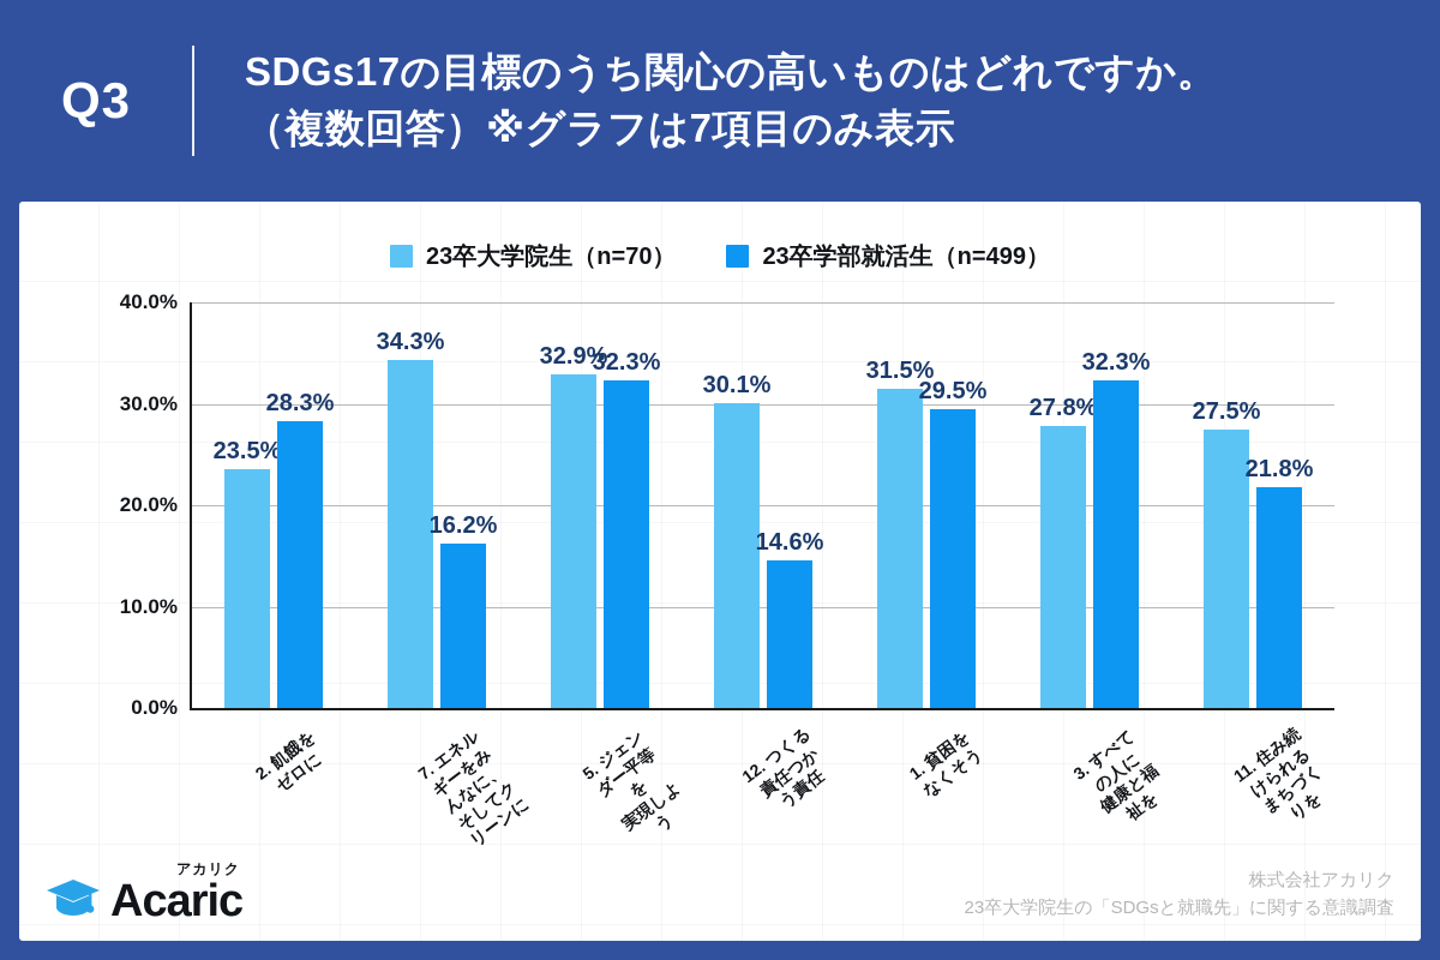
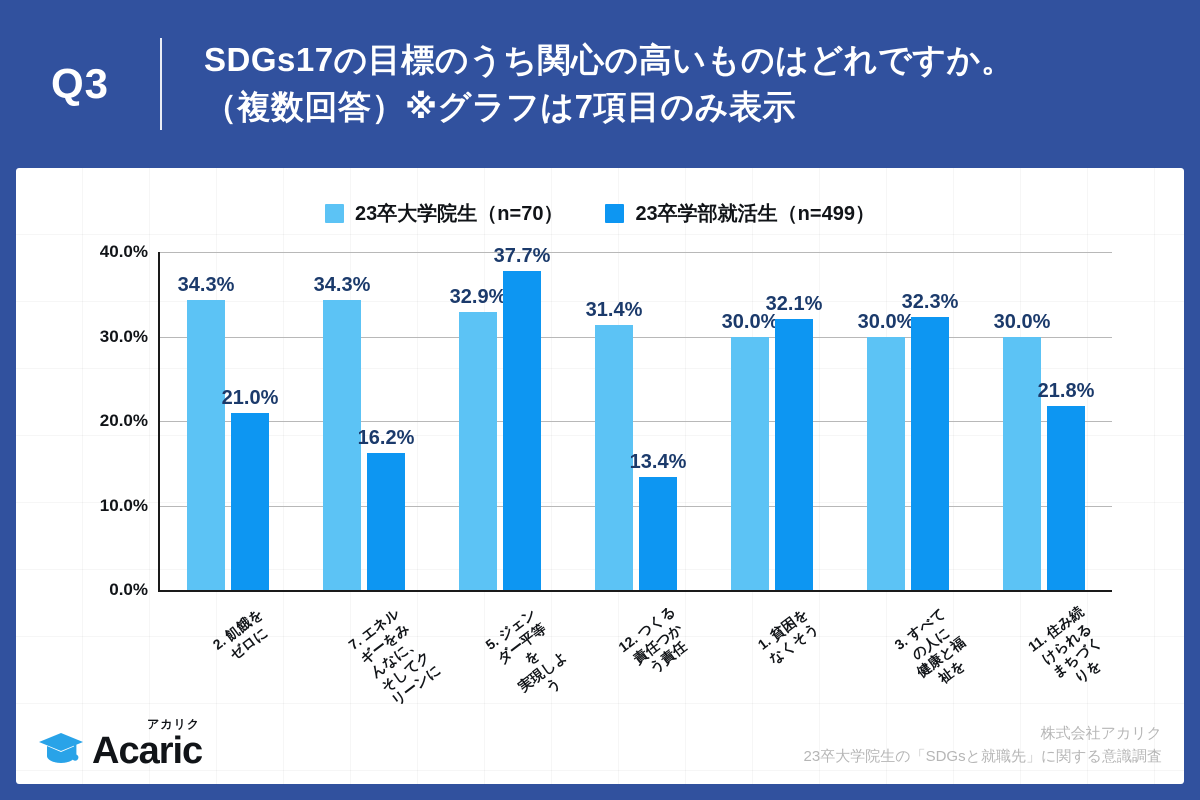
23卒大学院生（n=70）/2. 飢餓をゼロに: 23.5% -> 34.3%
23卒学部就活生（n=499）/2. 飢餓をゼロに: 28.3% -> 21.0%
23卒学部就活生（n=499）/5. ジェンダー平等を 実現しよう: 32.3% -> 37.7%
23卒大学院生（n=70）/12. つくる責任つかう責任: 30.1% -> 31.4%
23卒学部就活生（n=499）/12. つくる責任つかう責任: 14.6% -> 13.4%
23卒大学院生（n=70）/1. 貧困をなくそう: 31.5% -> 30.0%
23卒学部就活生（n=499）/1. 貧困をなくそう: 29.5% -> 32.1%
23卒大学院生（n=70）/3. すべての人に 健康と福祉を: 27.8% -> 30.0%
23卒大学院生（n=70）/11. 住み続けられる まちづくりを: 27.5% -> 30.0%
